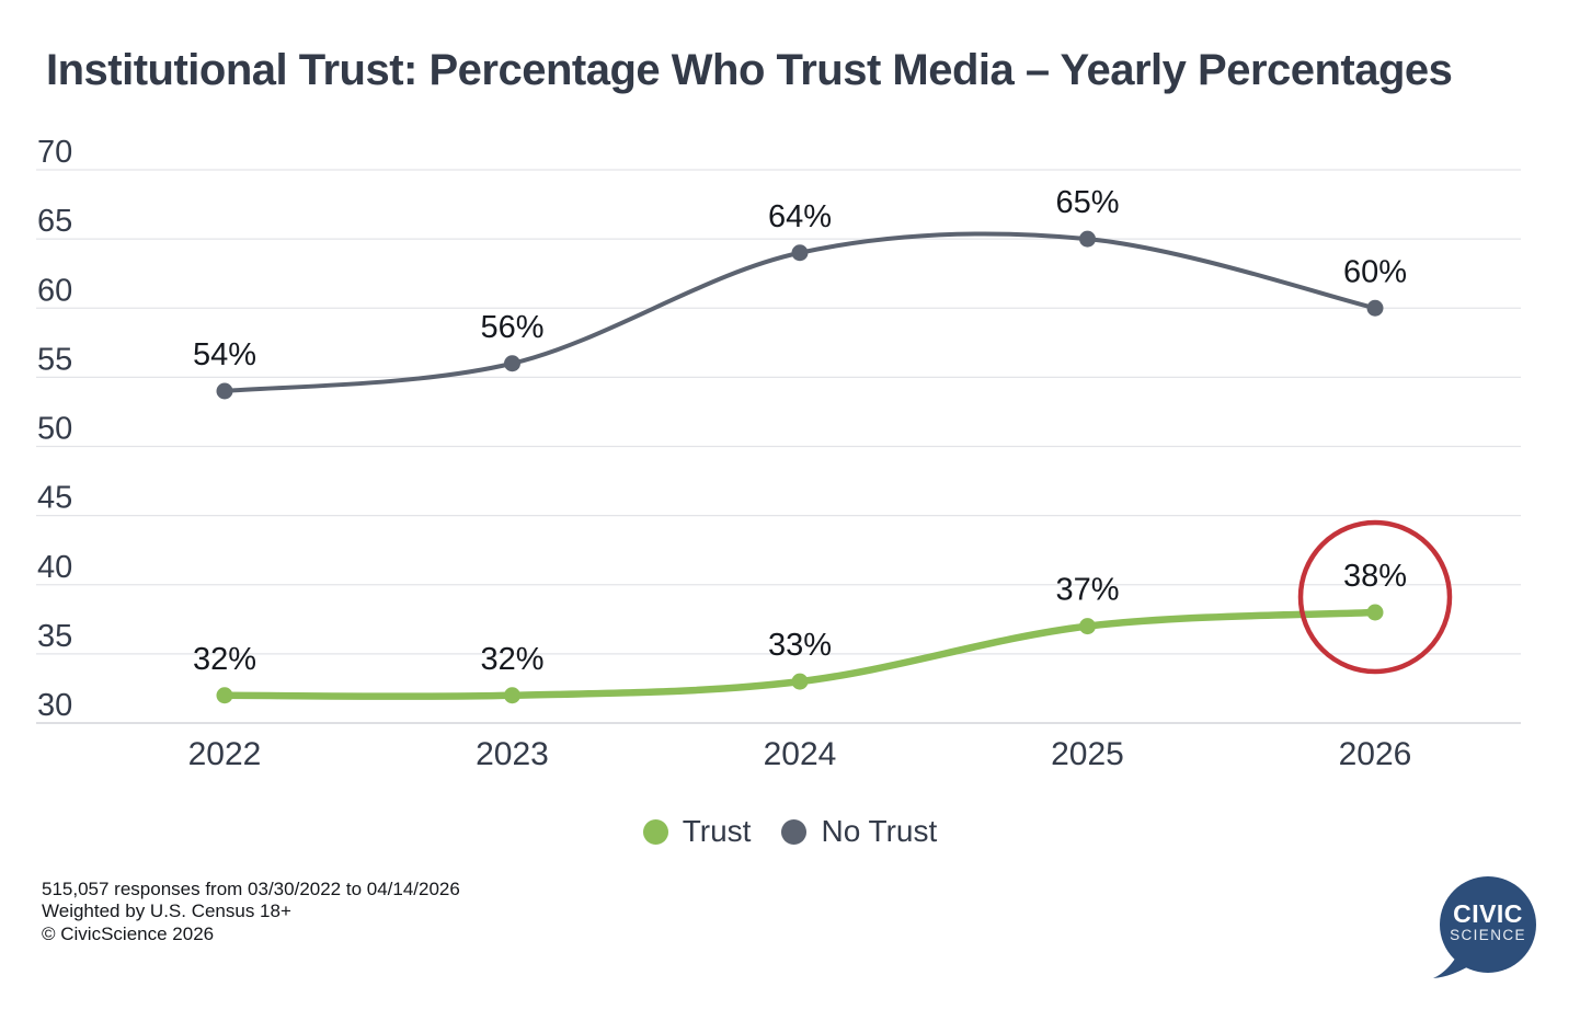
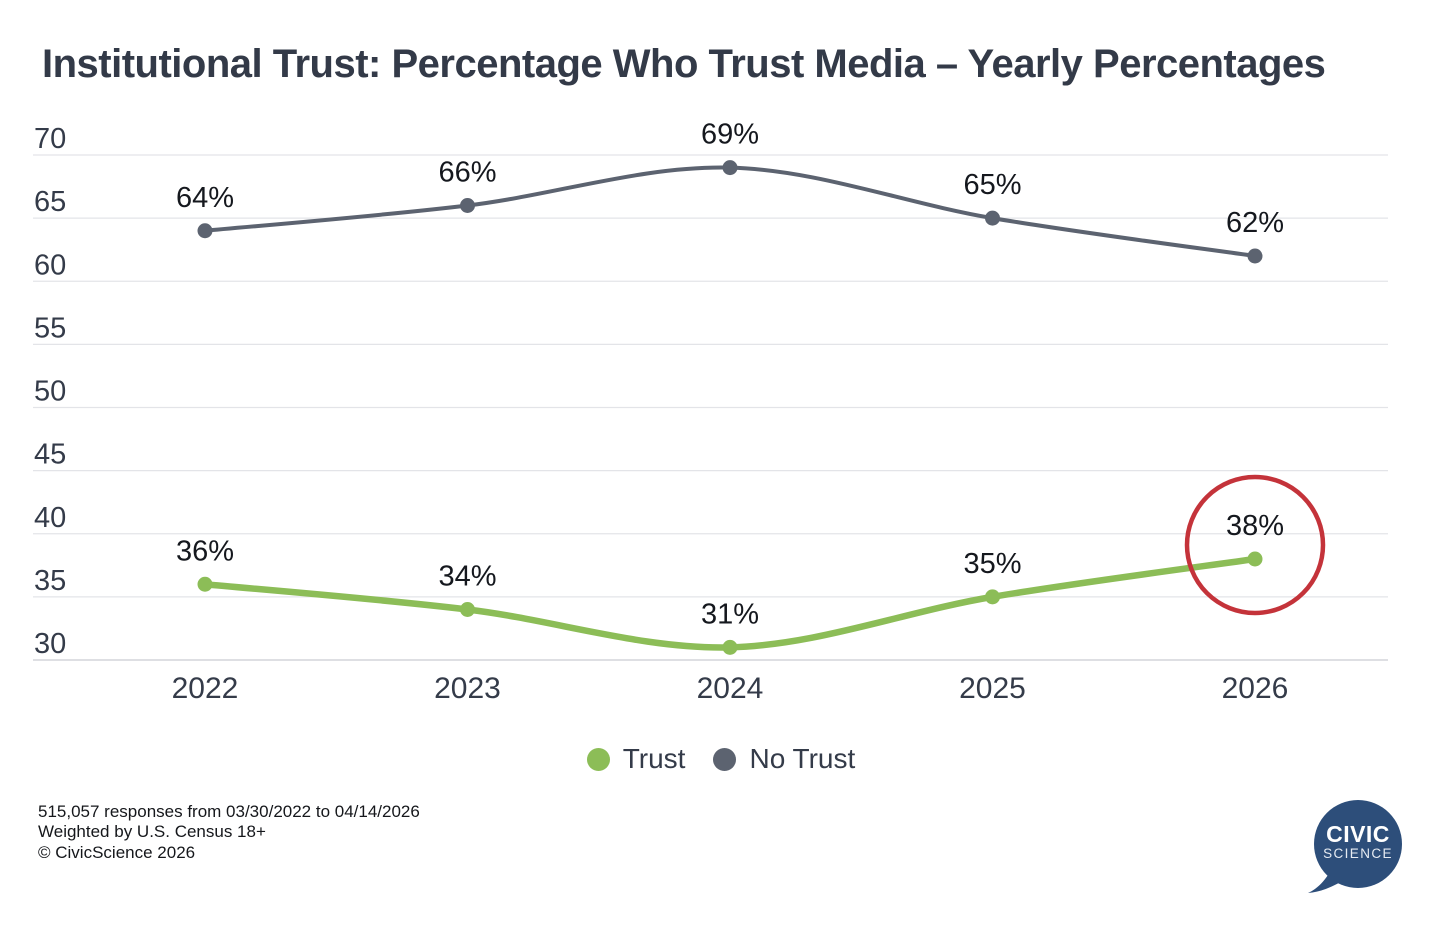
Trust/2022: 32% -> 36%
No Trust/2022: 54% -> 64%
Trust/2023: 32% -> 34%
No Trust/2023: 56% -> 66%
Trust/2024: 33% -> 31%
No Trust/2024: 64% -> 69%
Trust/2025: 37% -> 35%
No Trust/2026: 60% -> 62%
